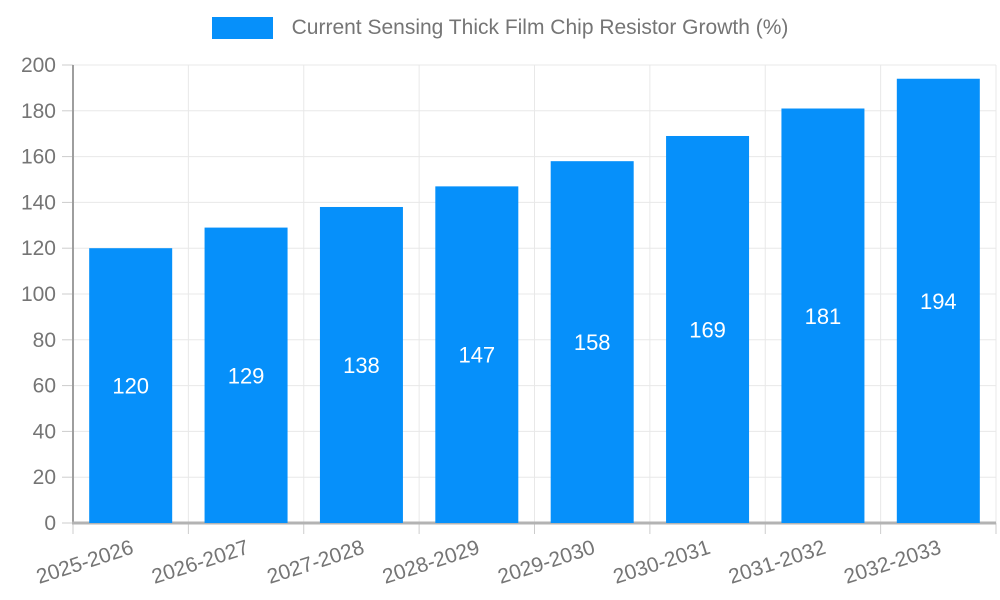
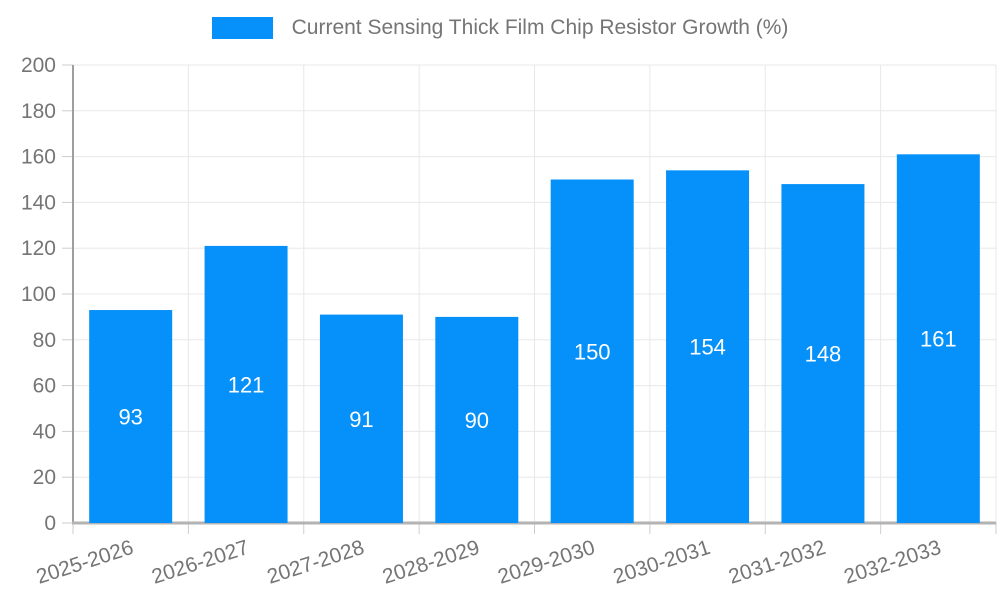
2025-2026: 120 -> 93
2026-2027: 129 -> 121
2027-2028: 138 -> 91
2028-2029: 147 -> 90
2029-2030: 158 -> 150
2030-2031: 169 -> 154
2031-2032: 181 -> 148
2032-2033: 194 -> 161
